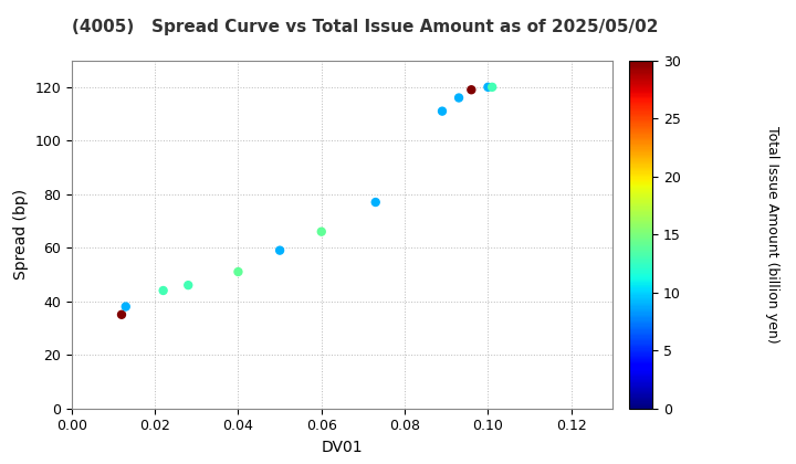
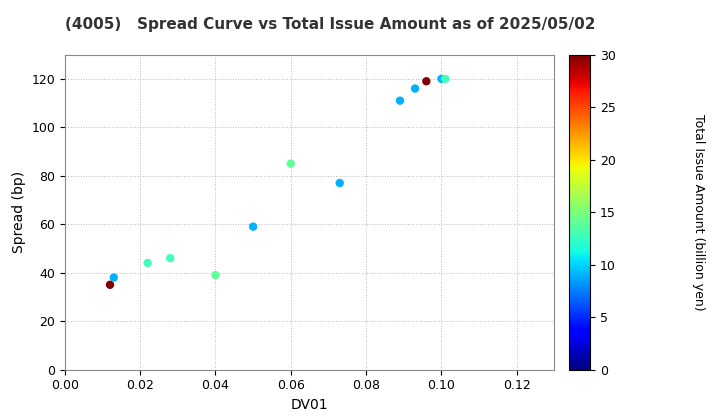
0.04: 51 -> 39
0.06: 66 -> 85
